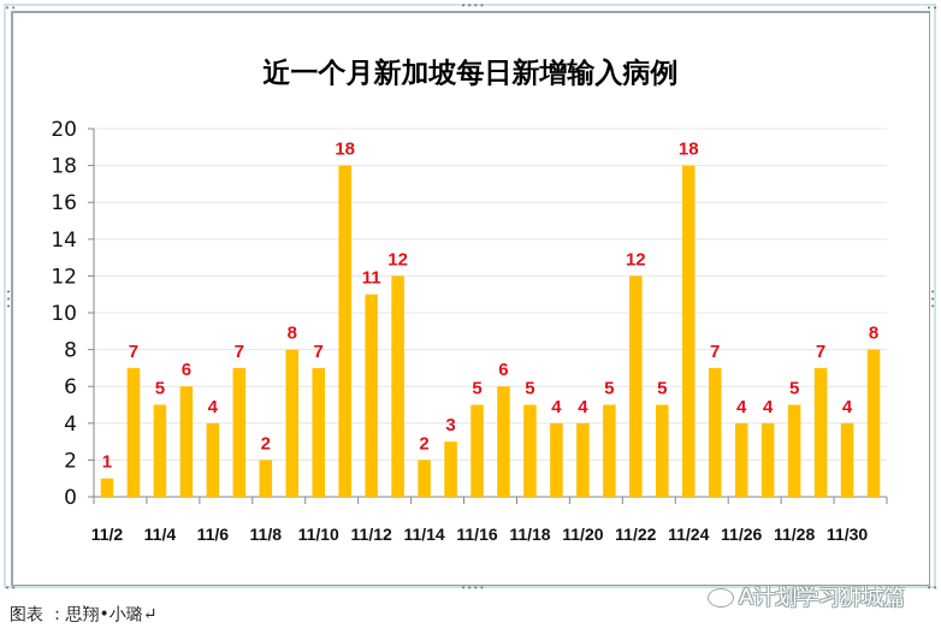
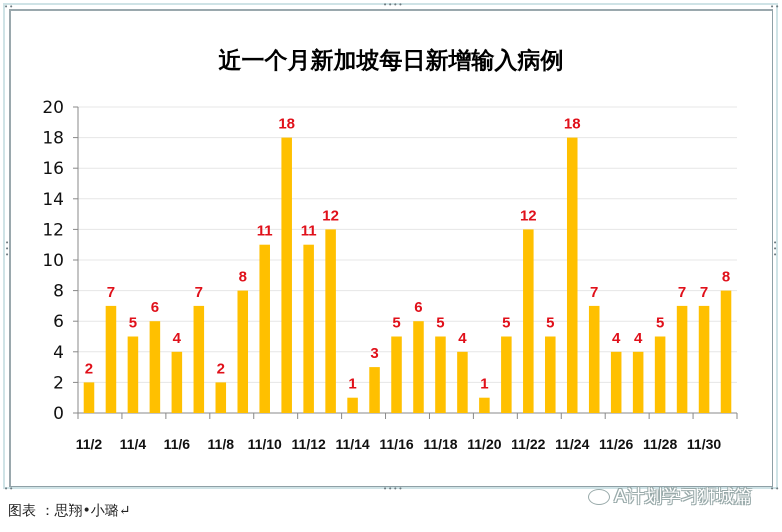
11/2: 1 -> 2
11/10: 7 -> 11
11/14: 2 -> 1
11/20: 4 -> 1
11/30: 4 -> 7
